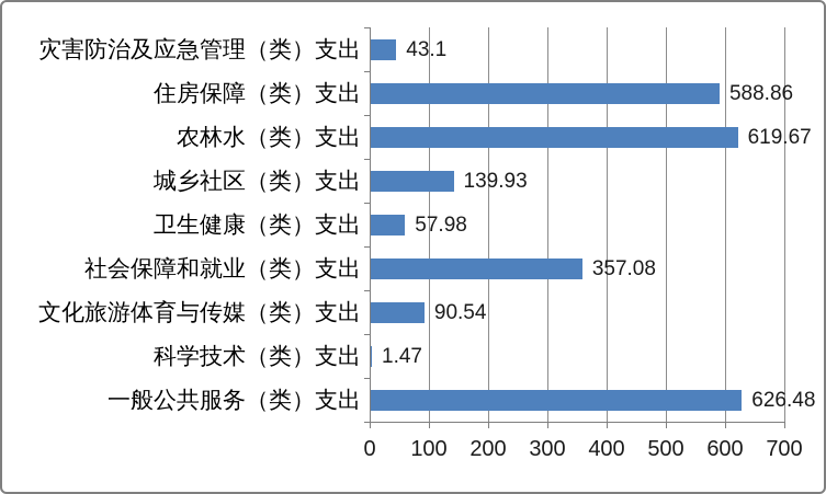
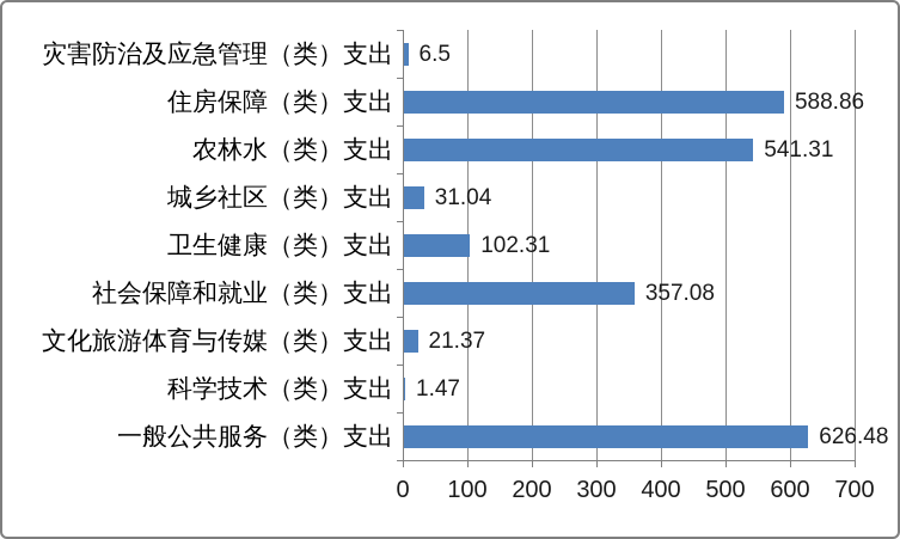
灾害防治及应急管理（类）支出: 43.1 -> 6.5
农林水（类）支出: 619.67 -> 541.31
城乡社区（类）支出: 139.93 -> 31.04
卫生健康（类）支出: 57.98 -> 102.31
文化旅游体育与传媒（类）支出: 90.54 -> 21.37
